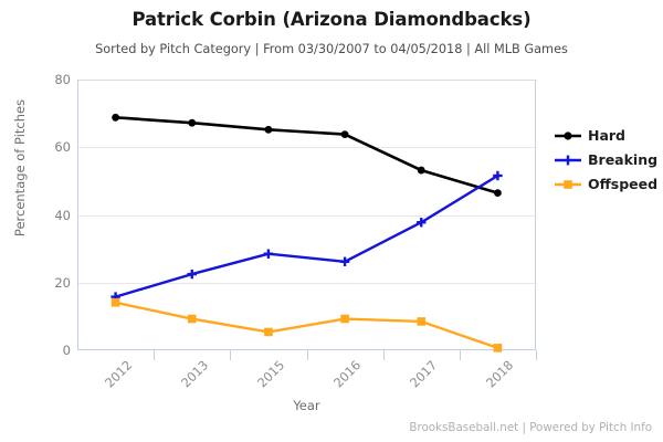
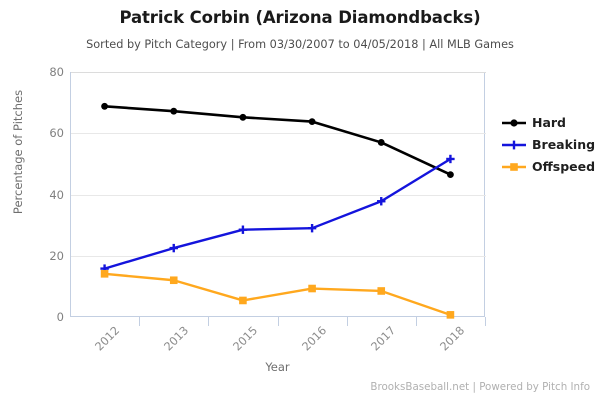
Offspeed/2013: 9 -> 12
Breaking/2016: 26 -> 29
Hard/2017: 53 -> 57
